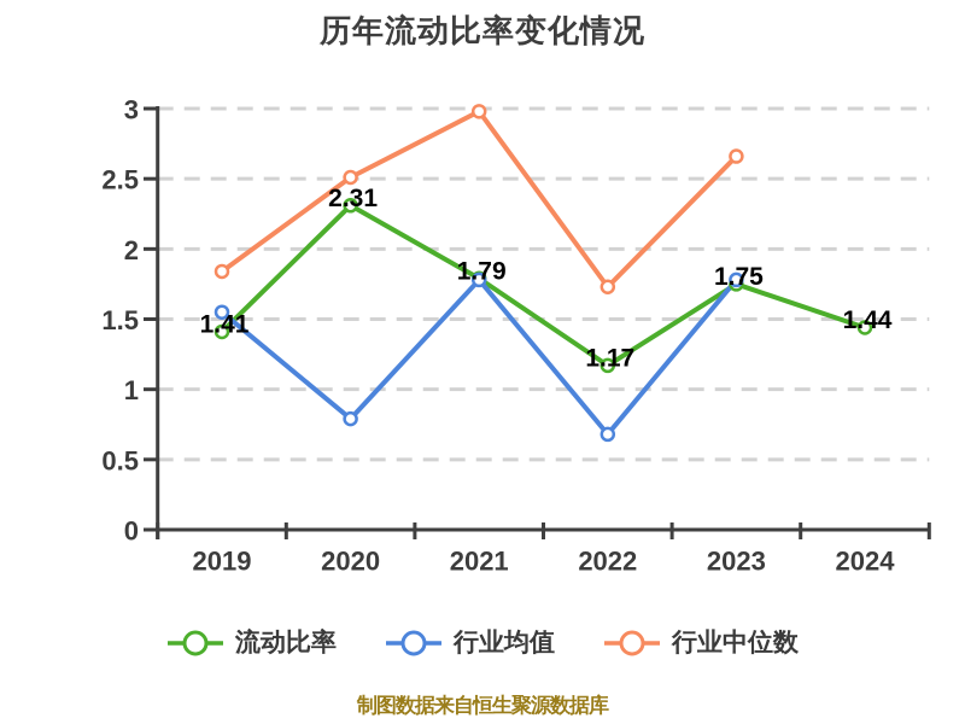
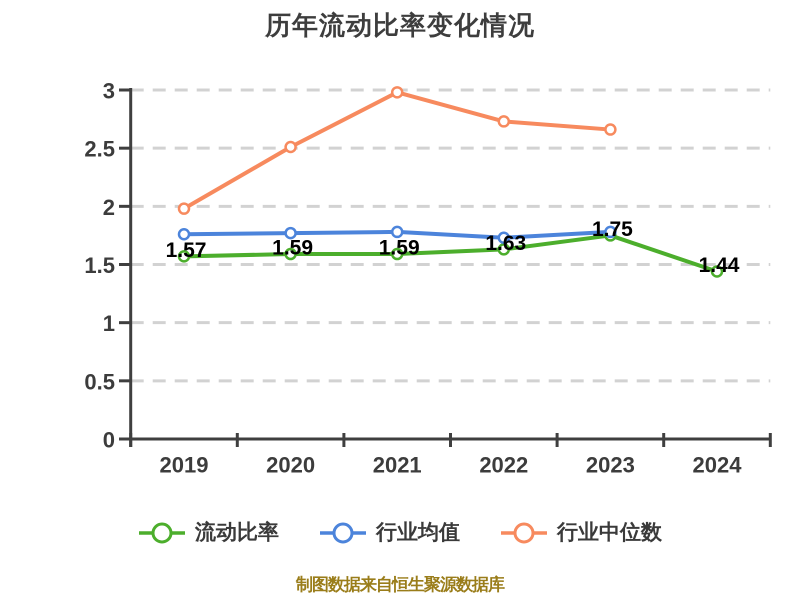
流动比率/2019: 1.41 -> 1.57
行业均值/2019: 1.55 -> 1.76
行业中位数/2019: 1.84 -> 1.98
流动比率/2020: 2.31 -> 1.59
行业均值/2020: 0.79 -> 1.77
流动比率/2021: 1.79 -> 1.59
流动比率/2022: 1.17 -> 1.63
行业均值/2022: 0.68 -> 1.73
行业中位数/2022: 1.73 -> 2.73
